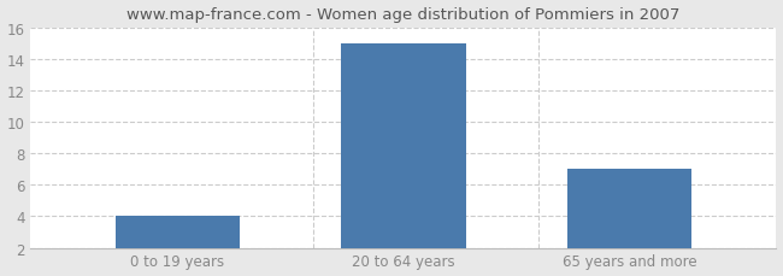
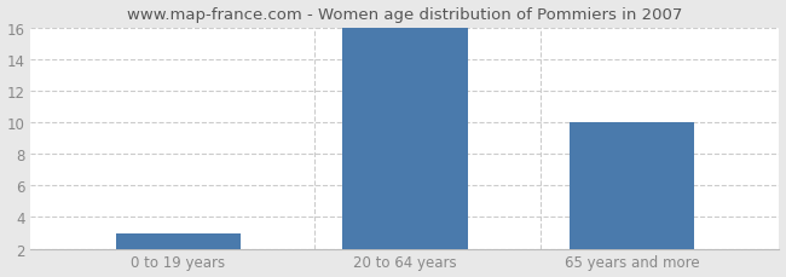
0 to 19 years: 4 -> 3
20 to 64 years: 15 -> 16
65 years and more: 7 -> 10
